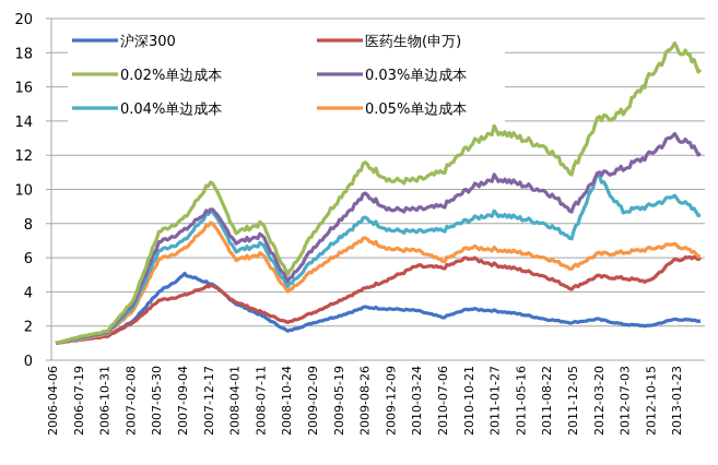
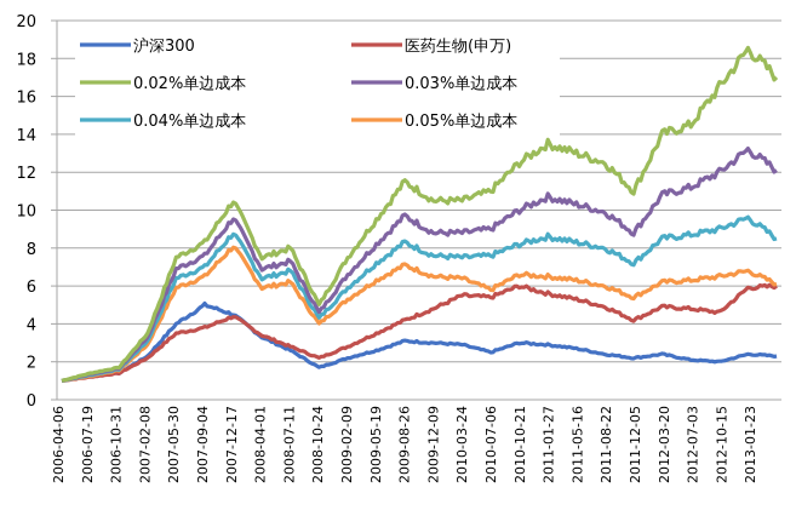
0.03%单边成本/2007-12-17: 8.9 -> 9.6
0.04%单边成本/2012-03-20: 10.8 -> 8.5
